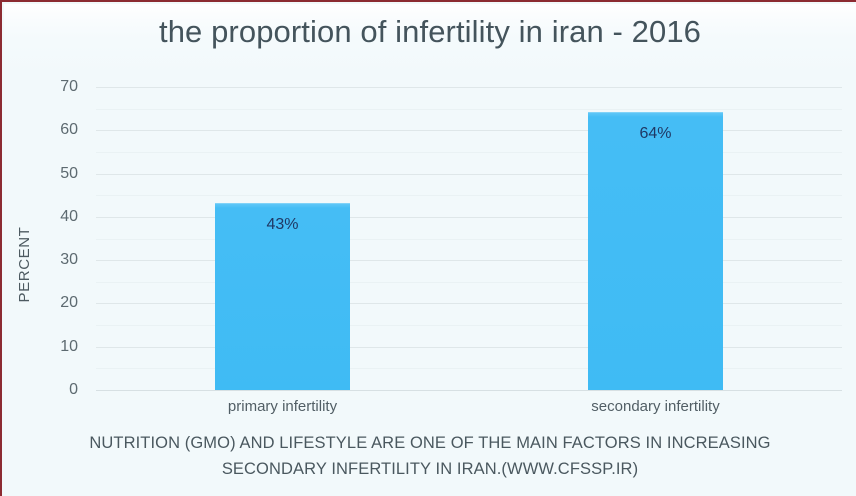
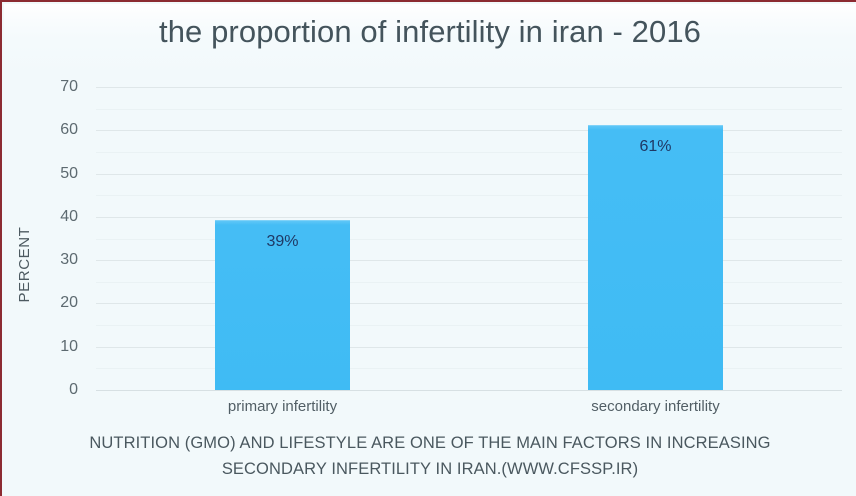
primary infertility: 43% -> 39%
secondary infertility: 64% -> 61%
